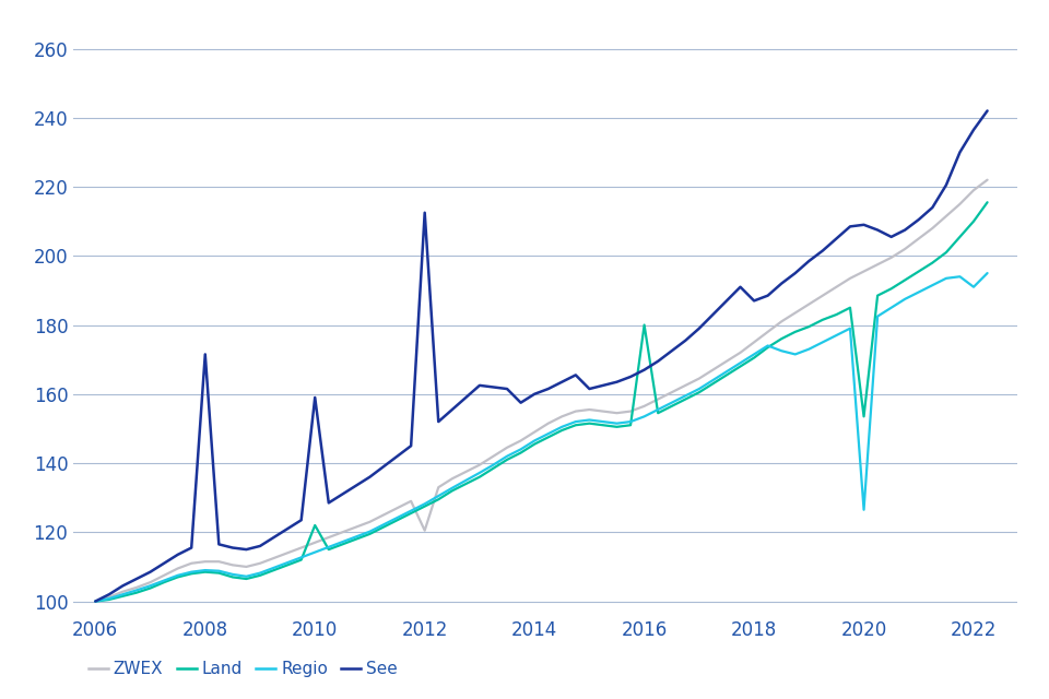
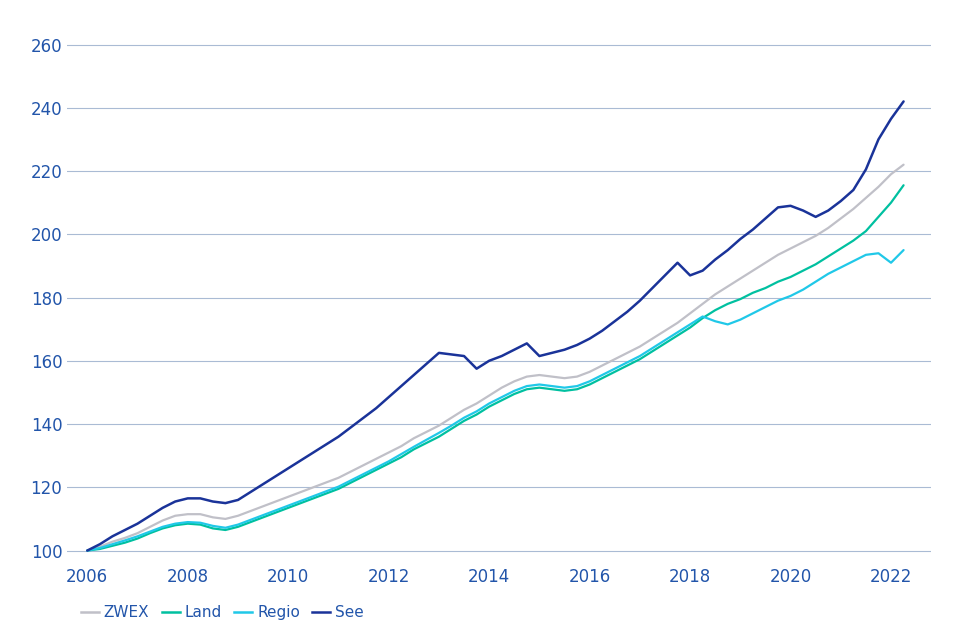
See/2008: 171.5 -> 116.5
Land/2010: 122.0 -> 113.5
See/2010: 159.0 -> 126.0
ZWEX/2012: 120.5 -> 131.0
See/2012: 212.5 -> 148.5
Land/2016: 180.0 -> 152.5
Land/2020: 153.5 -> 186.5
Regio/2020: 126.5 -> 180.5
